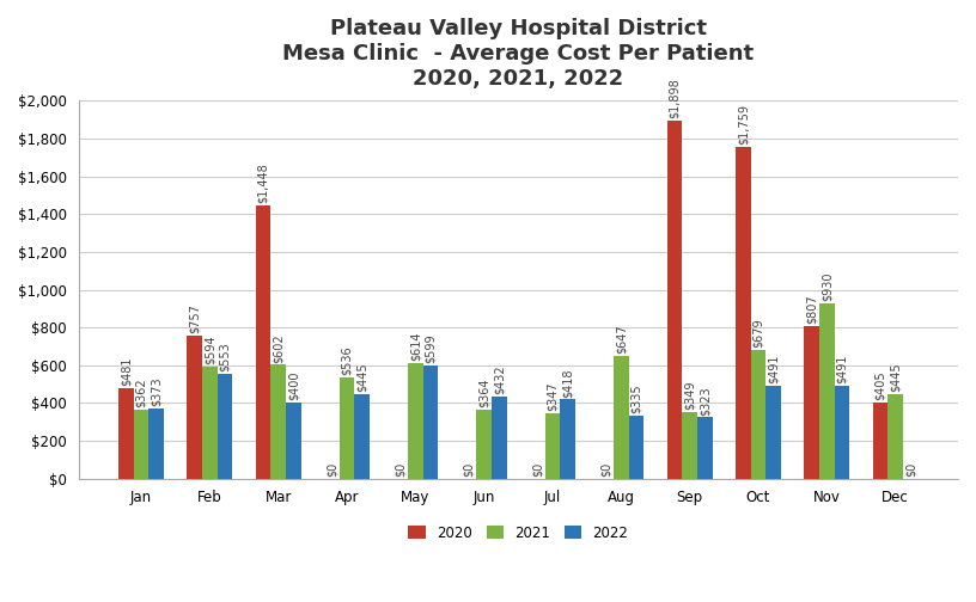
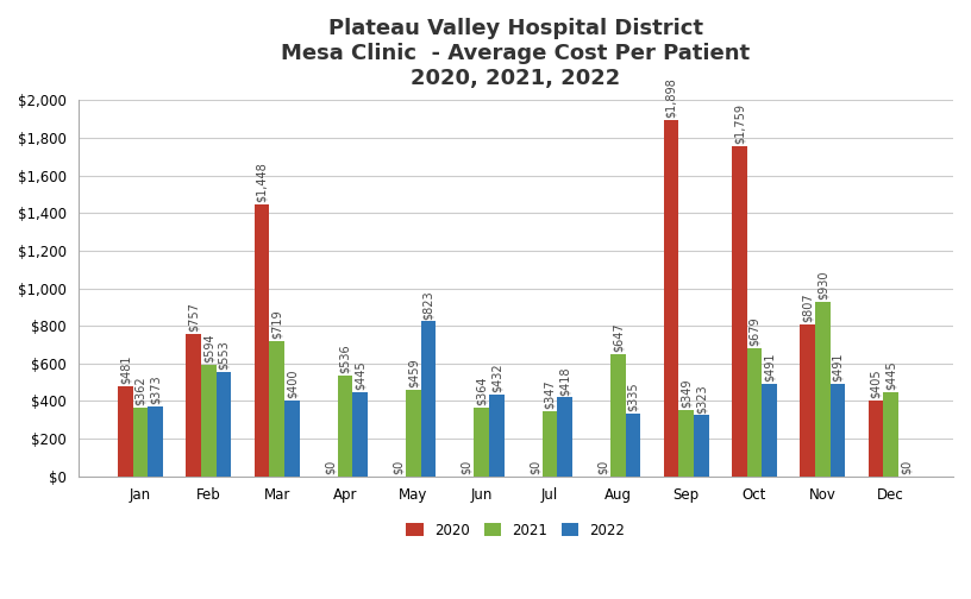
2021/Mar: $602 -> $719
2021/May: $614 -> $459
2022/May: $599 -> $823
